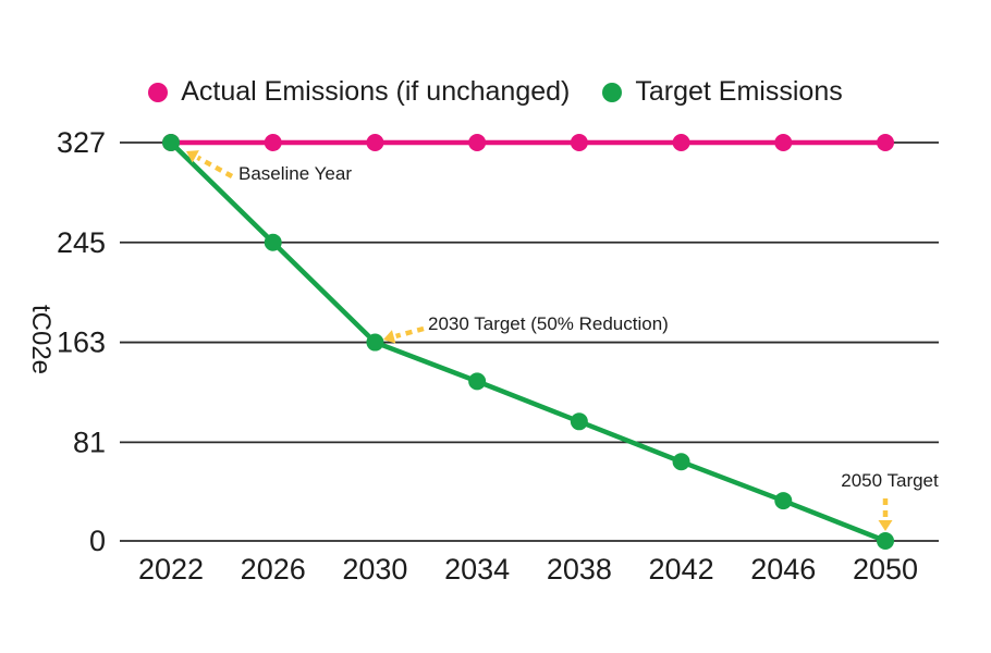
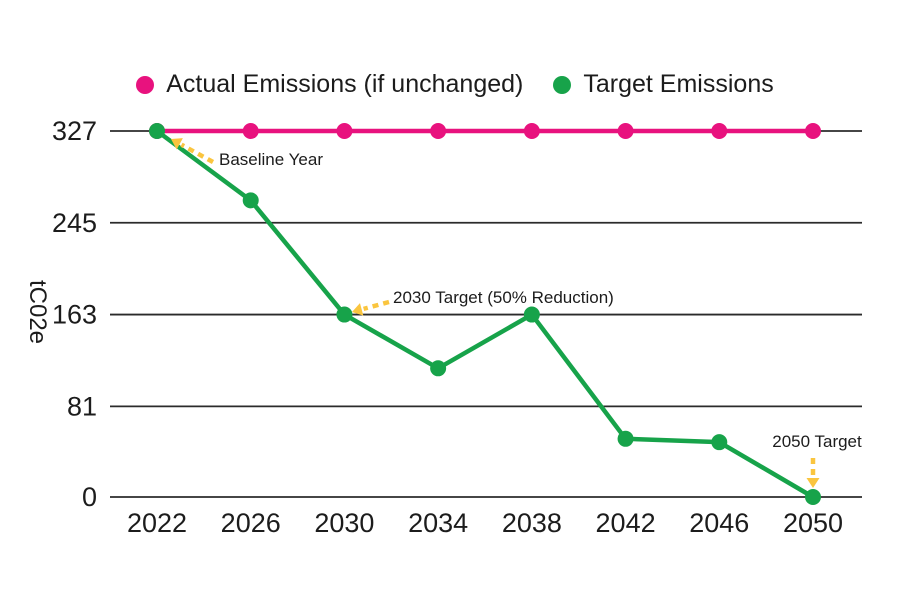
Target Emissions/2026: 245 -> 265
Target Emissions/2034: 131 -> 115
Target Emissions/2038: 98 -> 163
Target Emissions/2042: 65 -> 52
Target Emissions/2046: 33 -> 49
